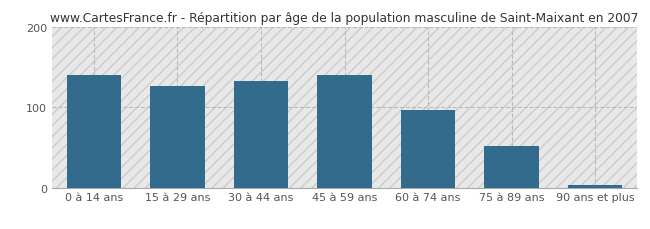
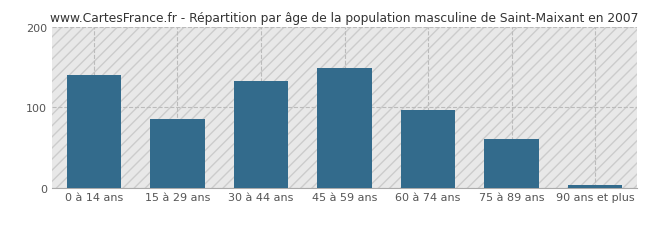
15 à 29 ans: 126 -> 85
45 à 59 ans: 140 -> 148
75 à 89 ans: 52 -> 60
